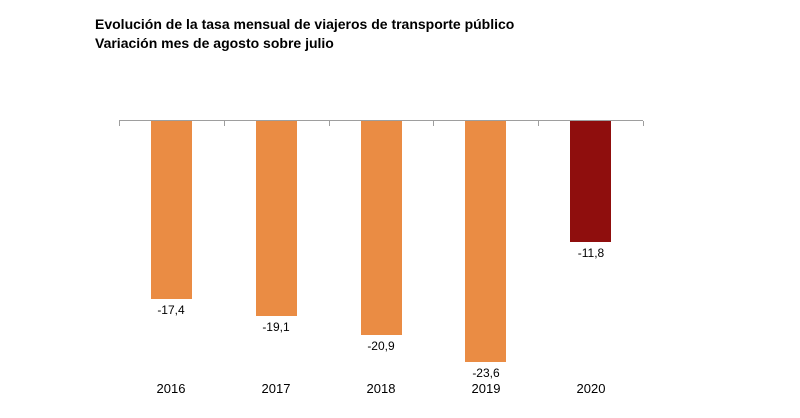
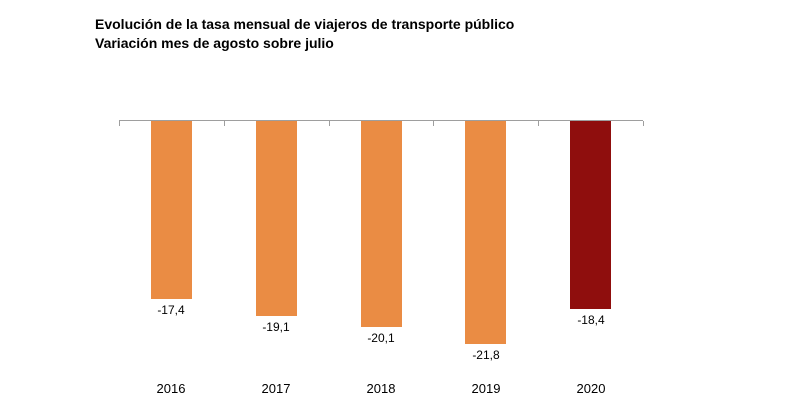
2018: -20,9 -> -20,1
2019: -23,6 -> -21,8
2020: -11,8 -> -18,4
